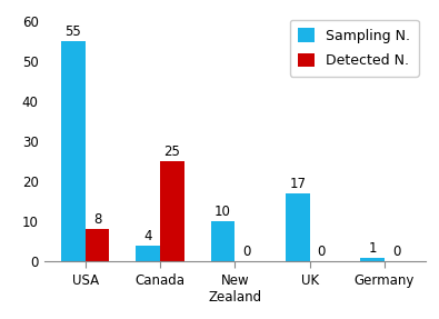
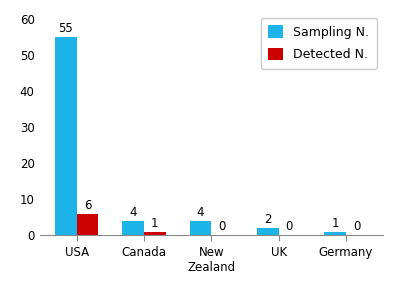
Detected N./USA: 8 -> 6
Detected N./Canada: 25 -> 1
Sampling N./New Zealand: 10 -> 4
Sampling N./UK: 17 -> 2
